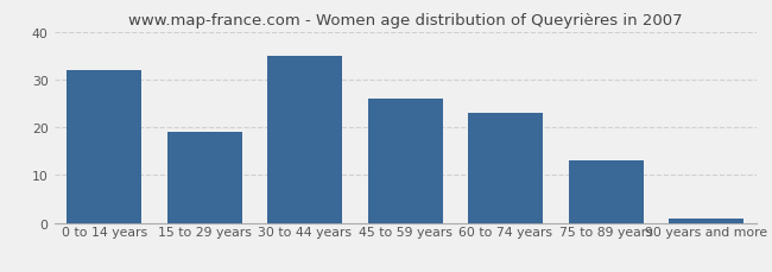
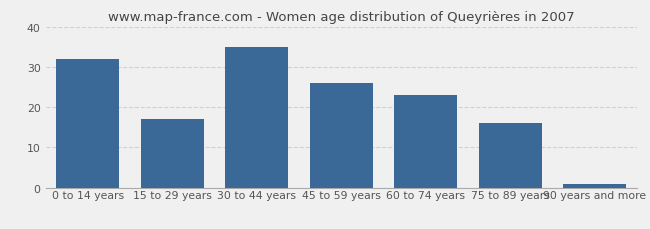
15 to 29 years: 19 -> 17
75 to 89 years: 13 -> 16
